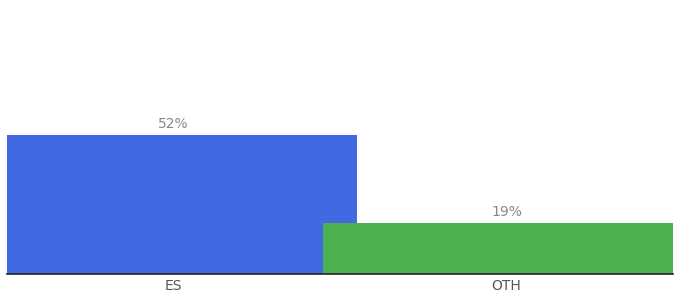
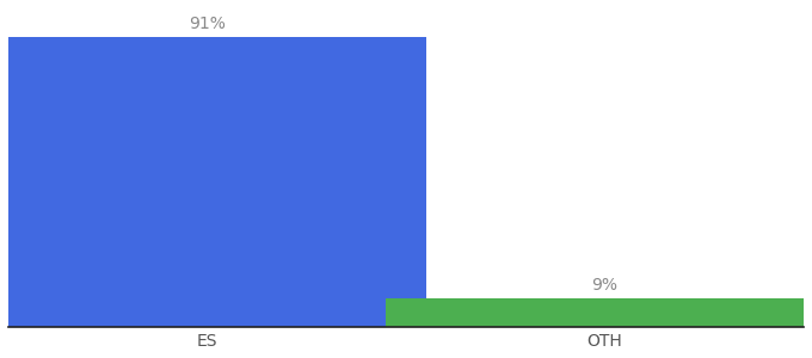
ES: 52% -> 91%
OTH: 19% -> 9%
